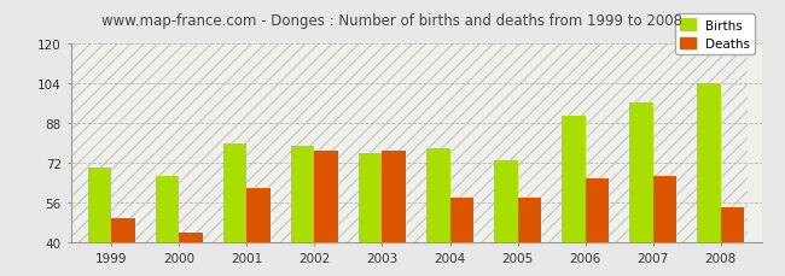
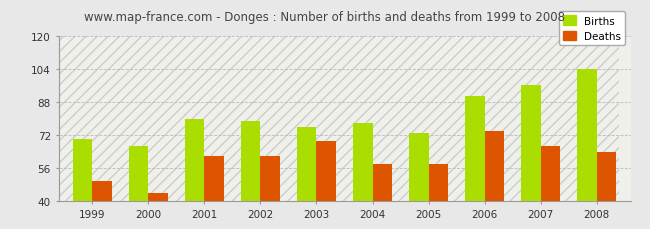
Deaths/2002: 77 -> 62
Deaths/2003: 77 -> 69
Deaths/2006: 66 -> 74
Deaths/2008: 54 -> 64
